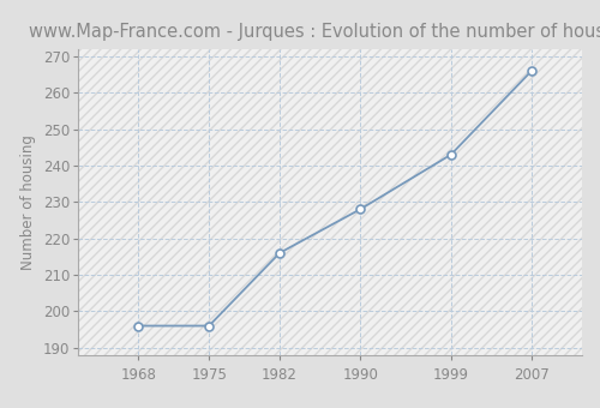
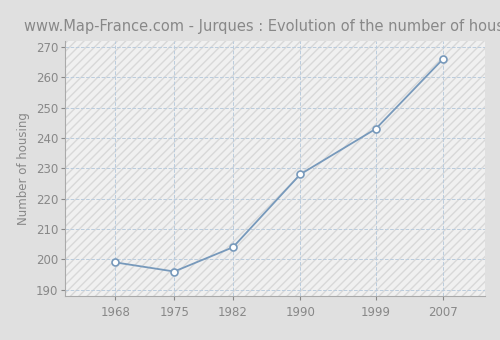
1968: 196 -> 199
1982: 216 -> 204
